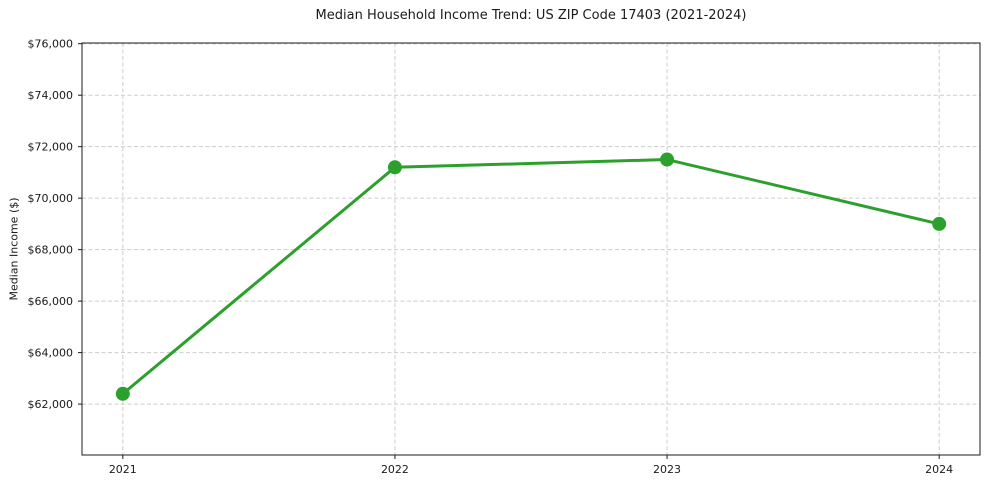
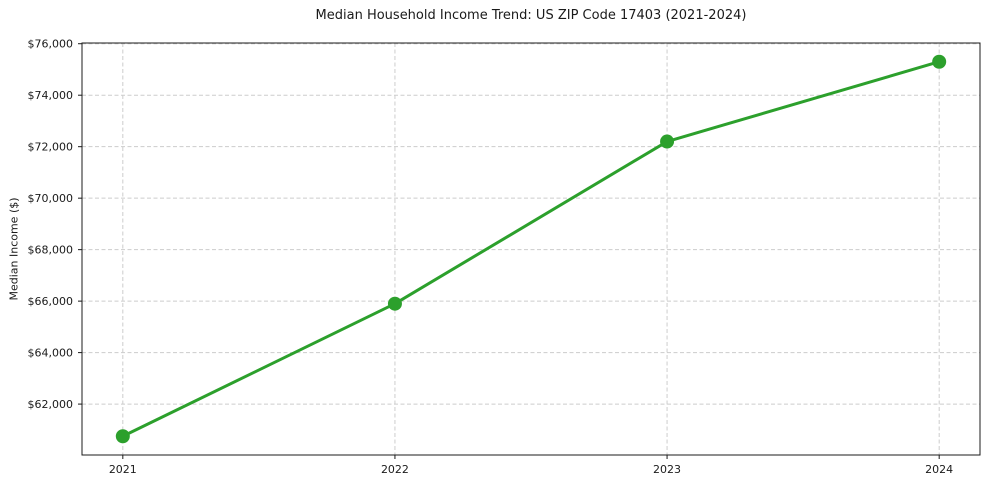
2021: $62400 -> $60800
2022: $71200 -> $65900
2023: $71500 -> $72200
2024: $69000 -> $75300
